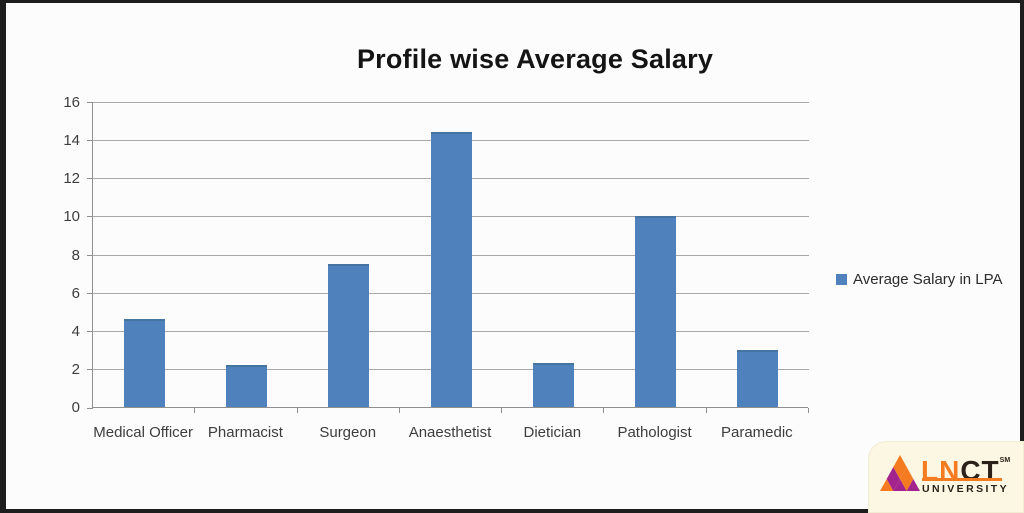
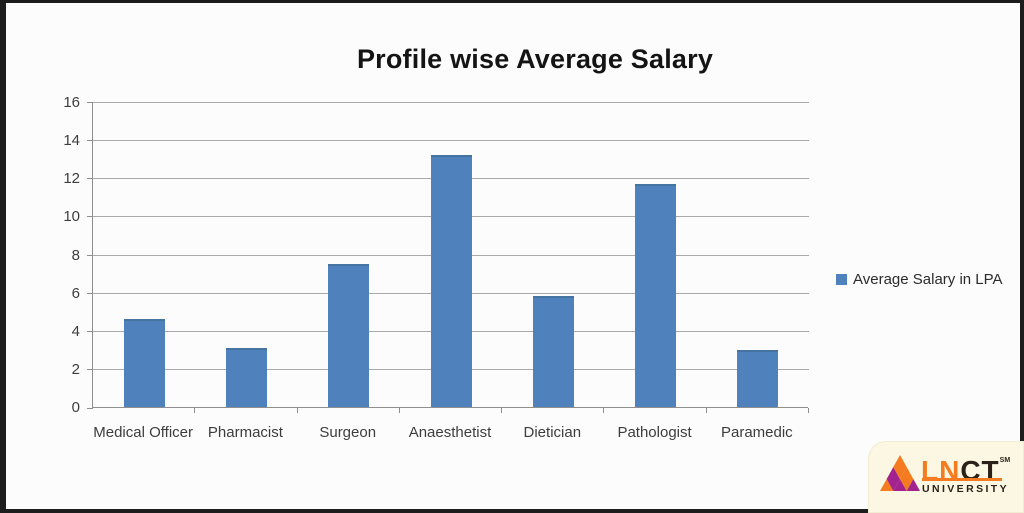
Pharmacist: 2.2 -> 3.1
Anaesthetist: 14.4 -> 13.2
Dietician: 2.3 -> 5.8
Pathologist: 10.0 -> 11.7
